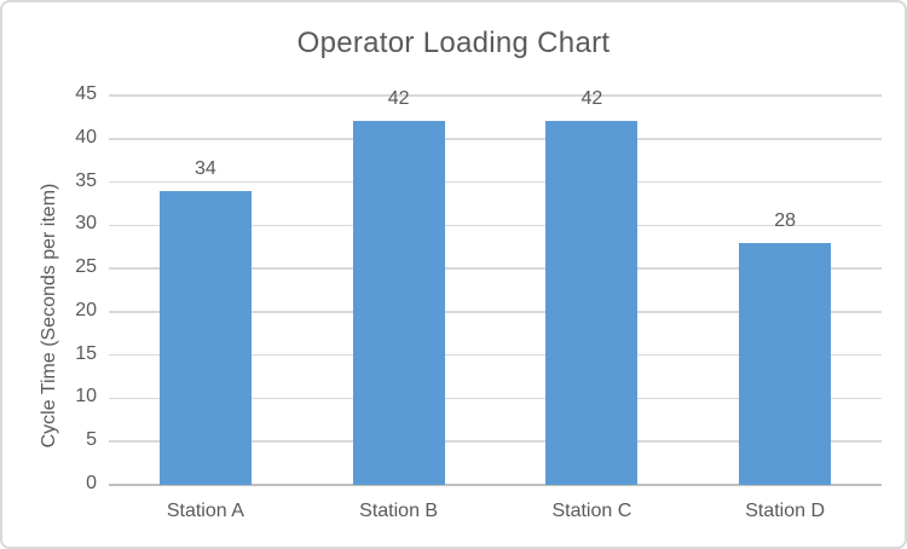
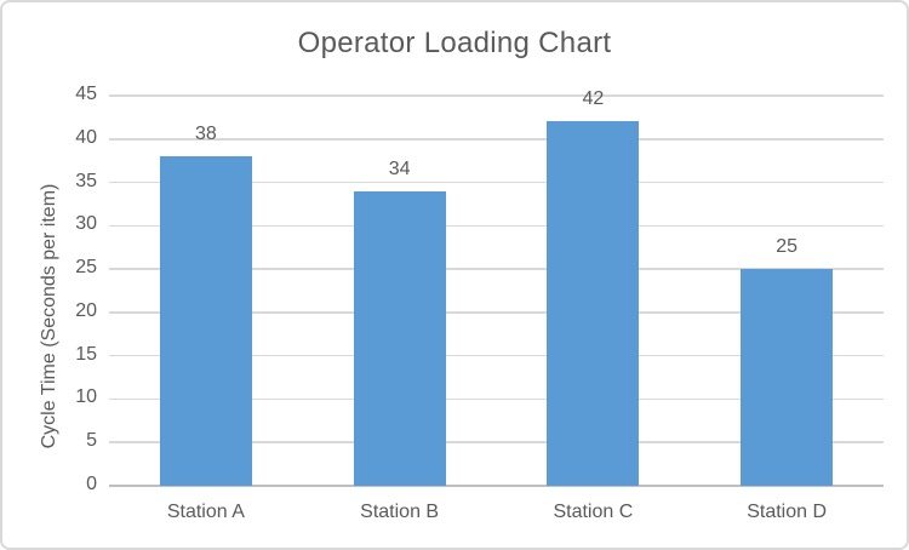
Station A: 34 -> 38
Station B: 42 -> 34
Station D: 28 -> 25
